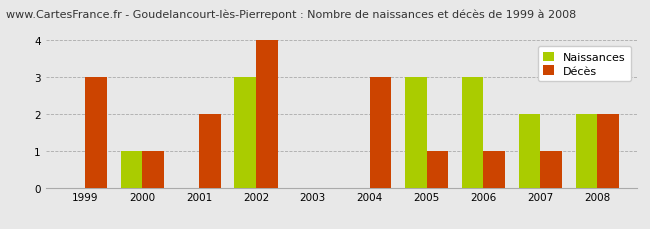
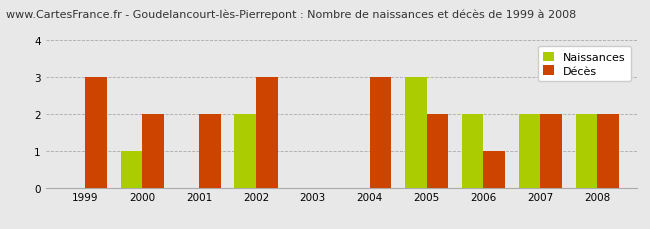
Décès/2000: 1 -> 2
Naissances/2002: 3 -> 2
Décès/2002: 4 -> 3
Décès/2005: 1 -> 2
Naissances/2006: 3 -> 2
Décès/2007: 1 -> 2
